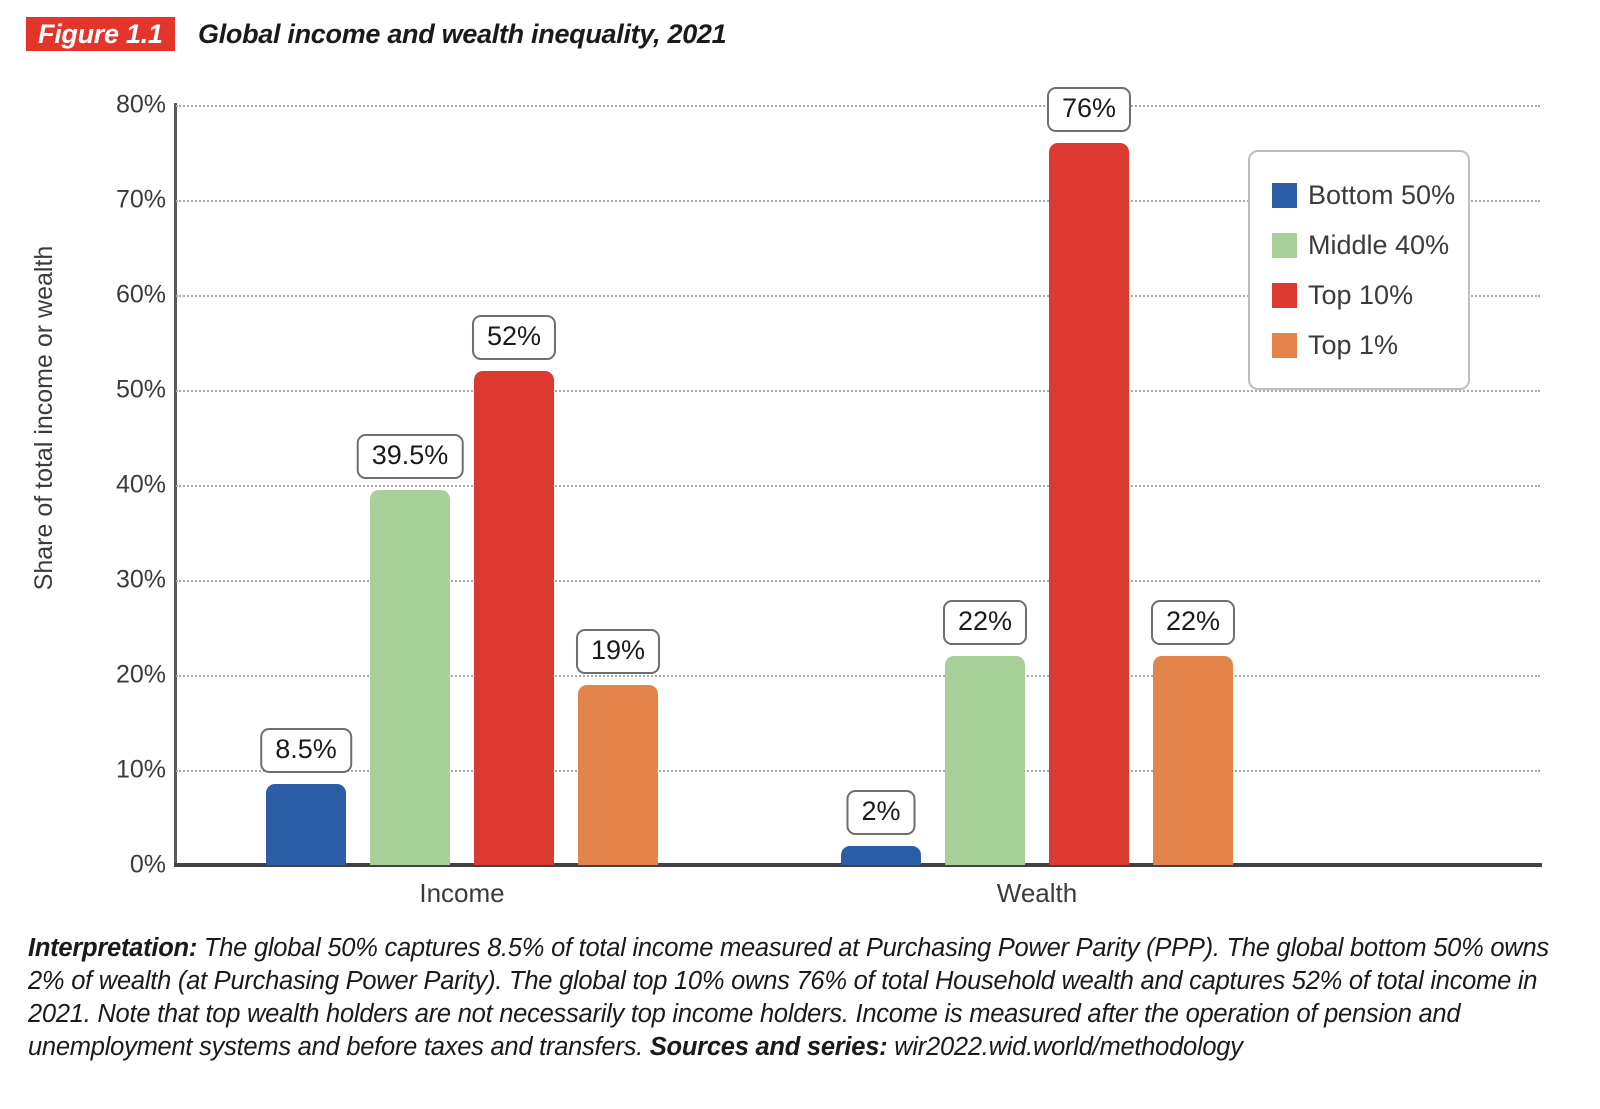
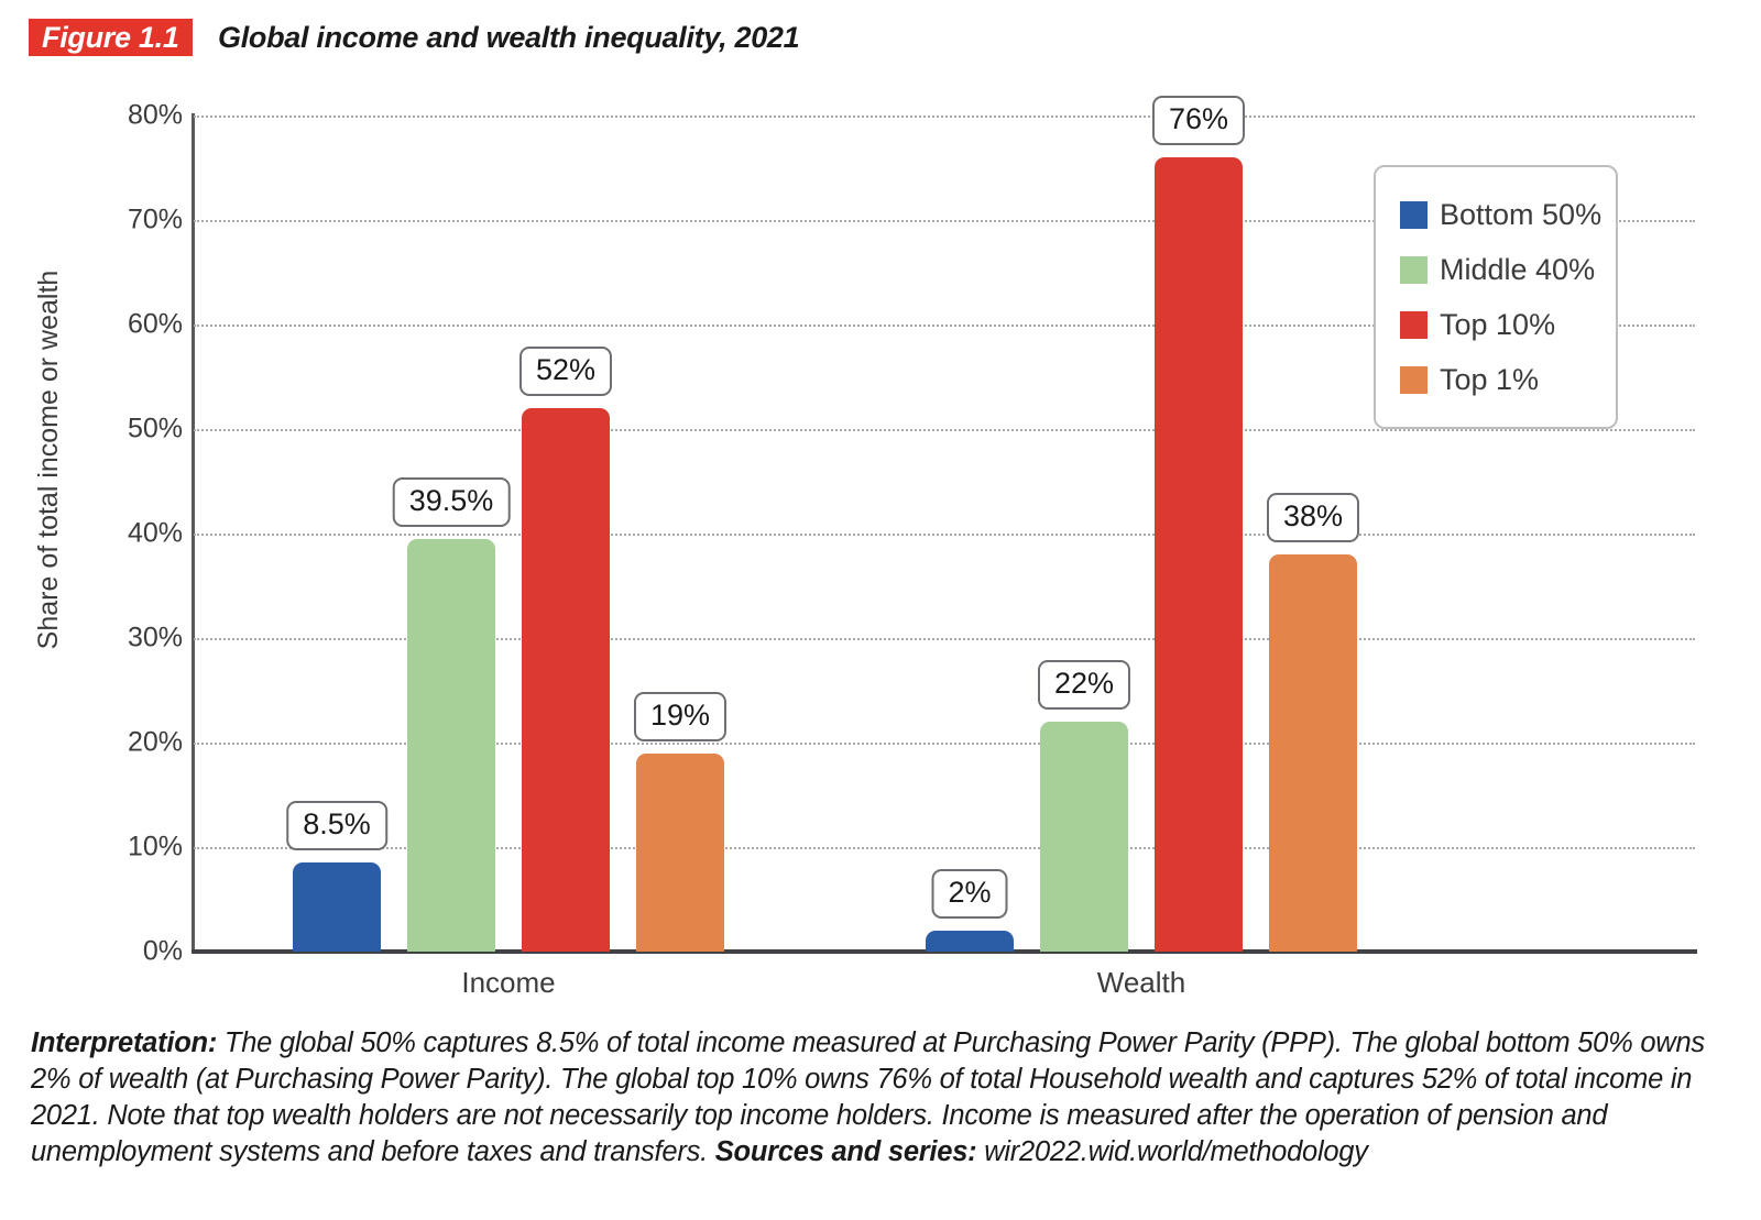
Top 1%/Wealth: 22% -> 38%
